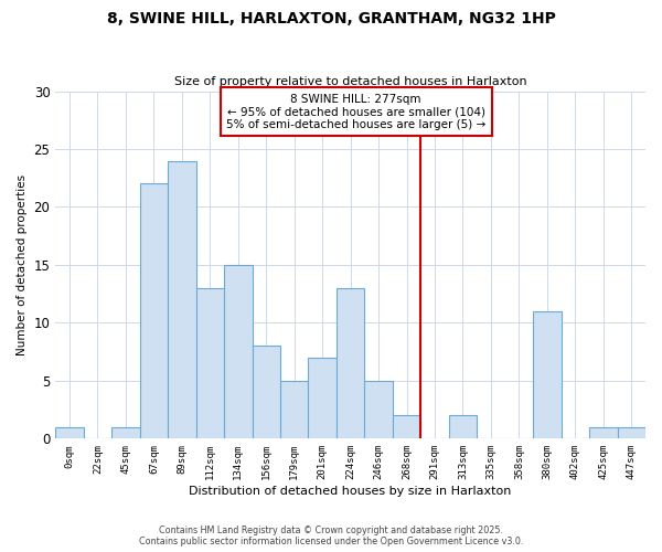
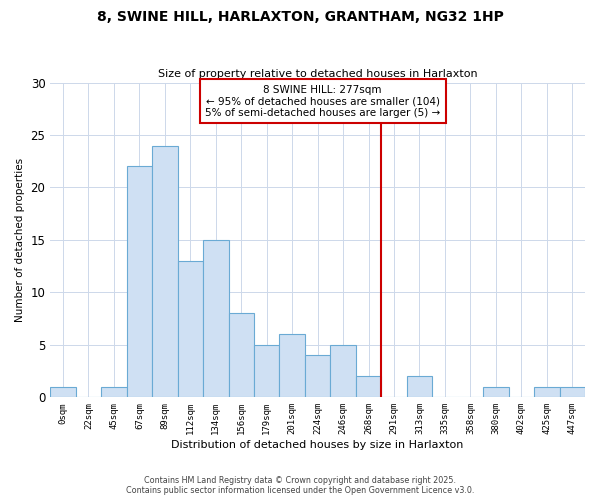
201sqm: 7 -> 6
224sqm: 13 -> 4
380sqm: 11 -> 1
